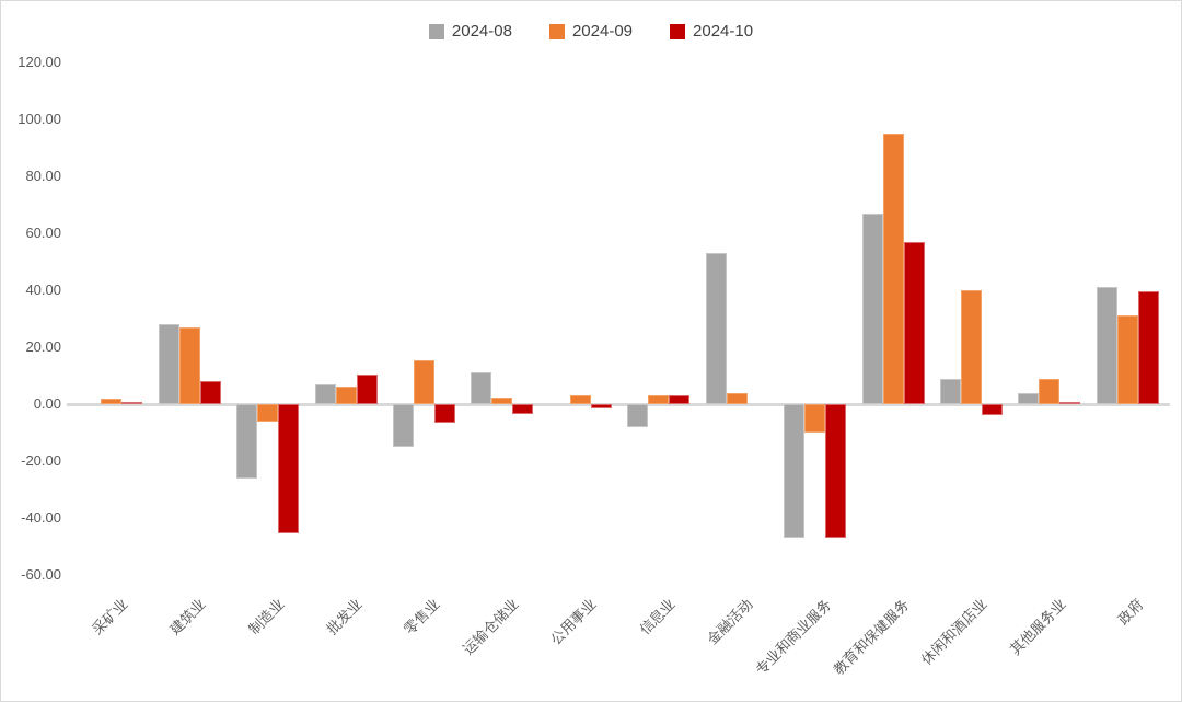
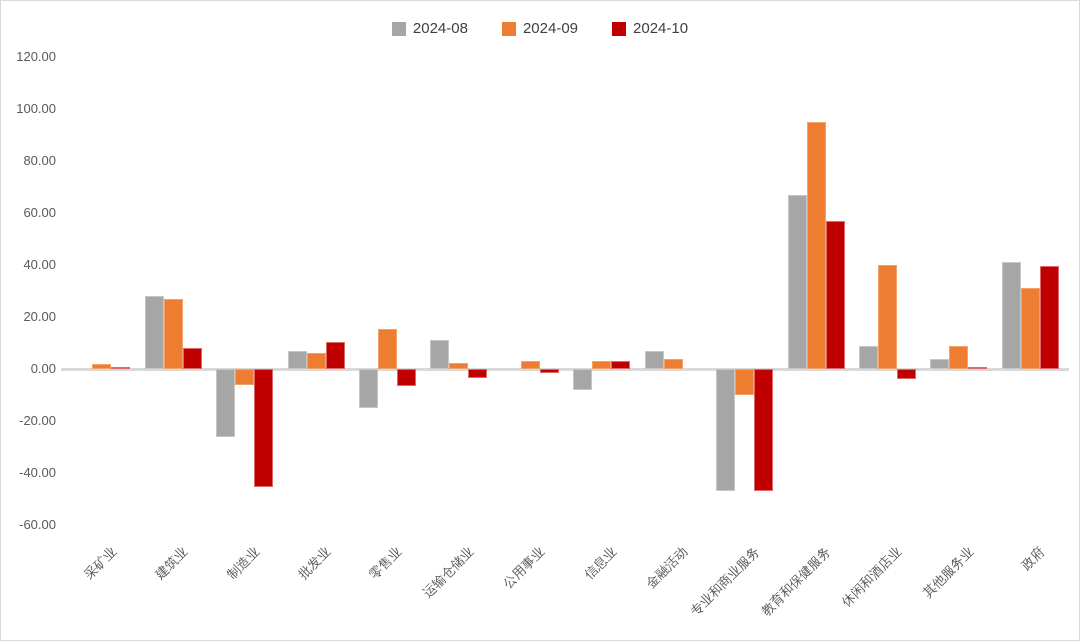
2024-08/金融活动: 53 -> 7
